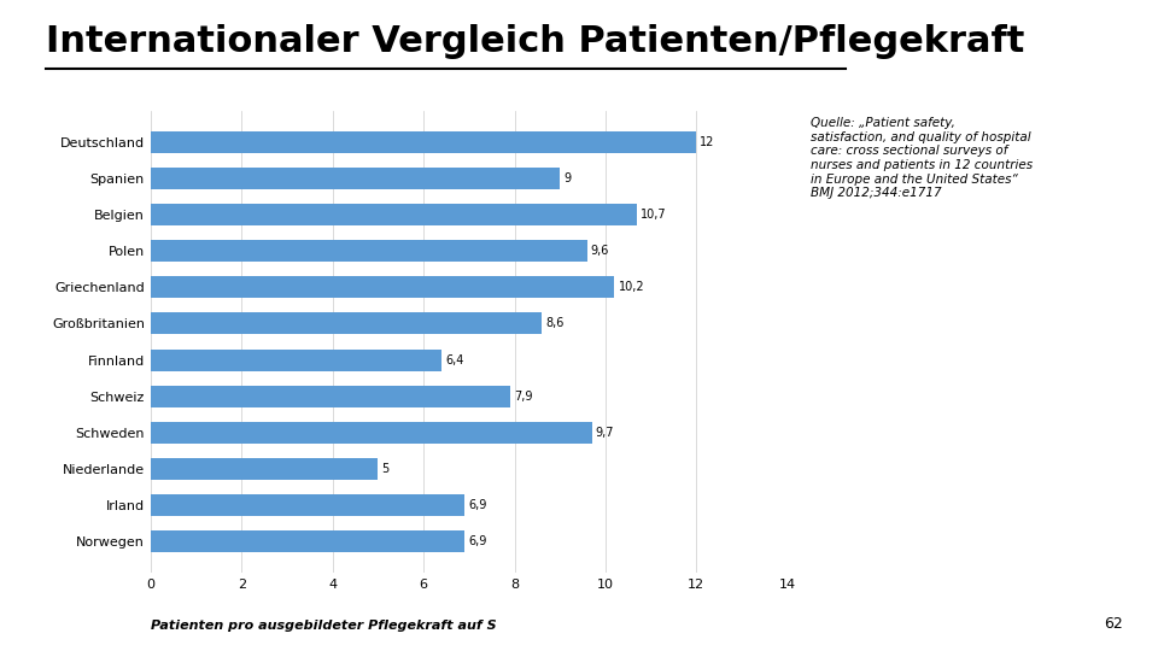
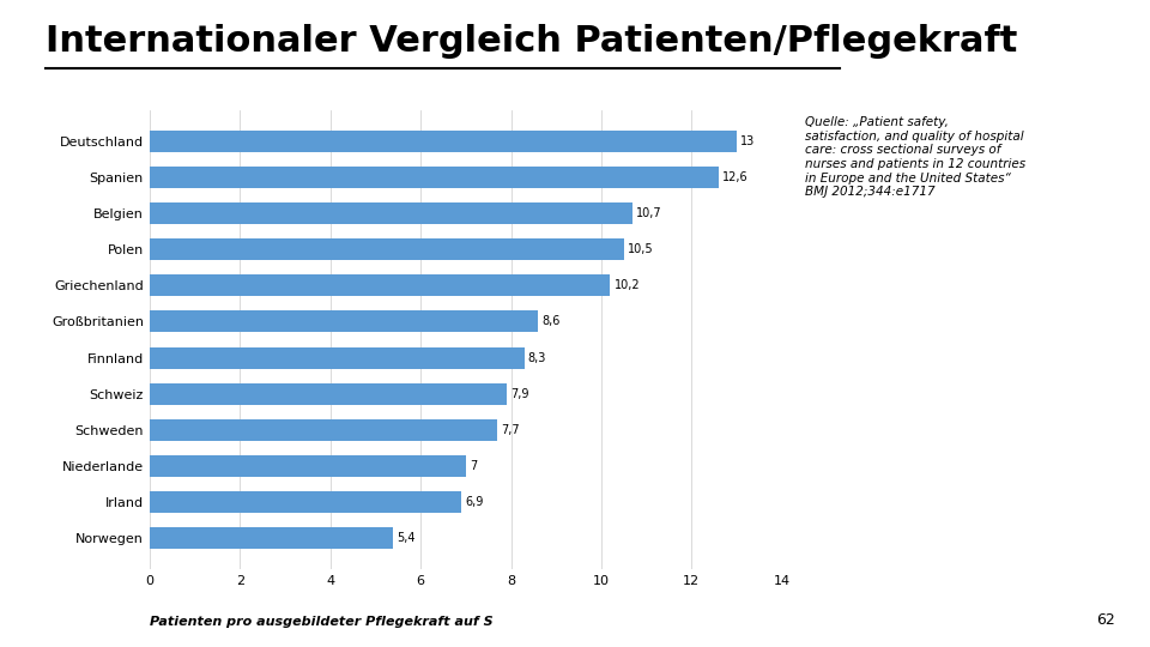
Deutschland: 12 -> 13
Spanien: 9 -> 12,6
Polen: 9,6 -> 10,5
Finnland: 6,4 -> 8,3
Schweden: 9,7 -> 7,7
Niederlande: 5 -> 7
Norwegen: 6,9 -> 5,4
